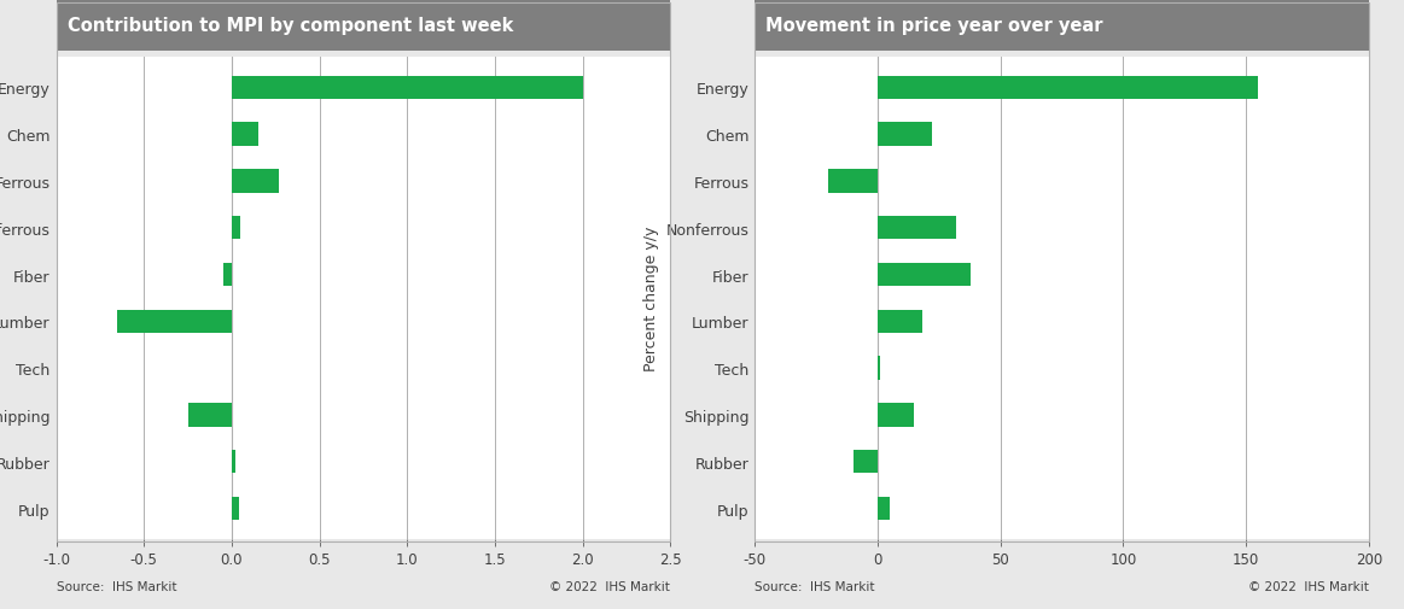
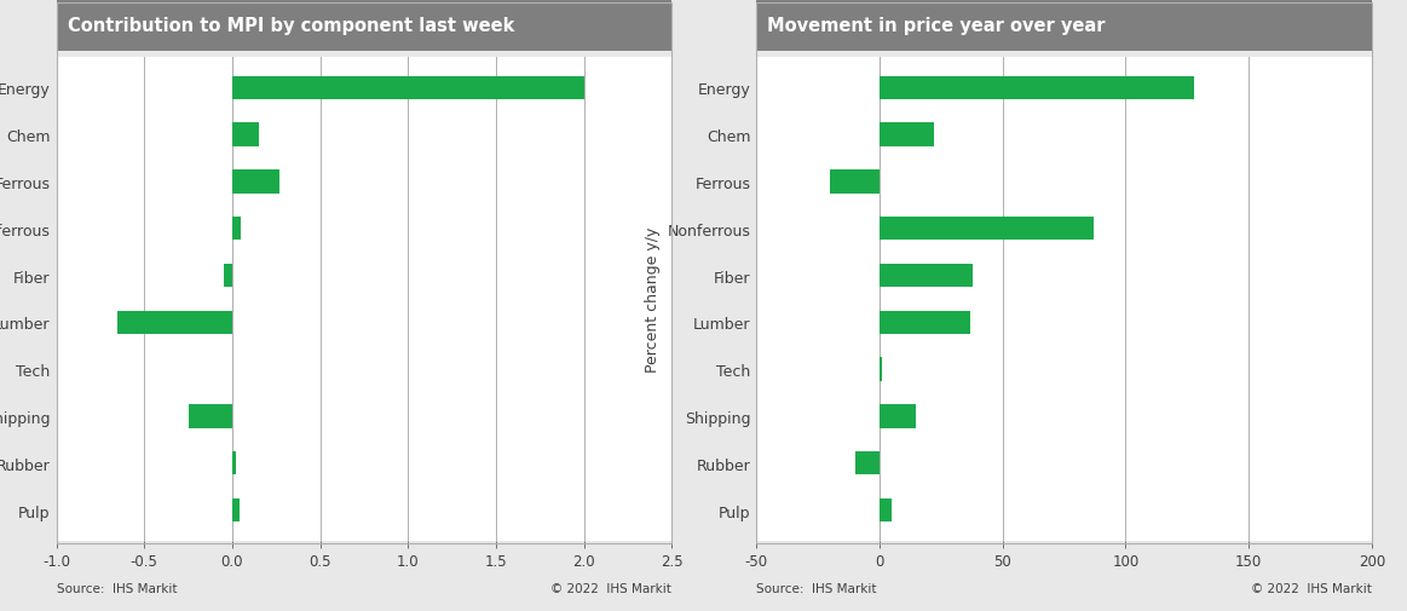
Energy: 155 -> 128
Nonferrous: 32 -> 87
Lumber: 18 -> 37
